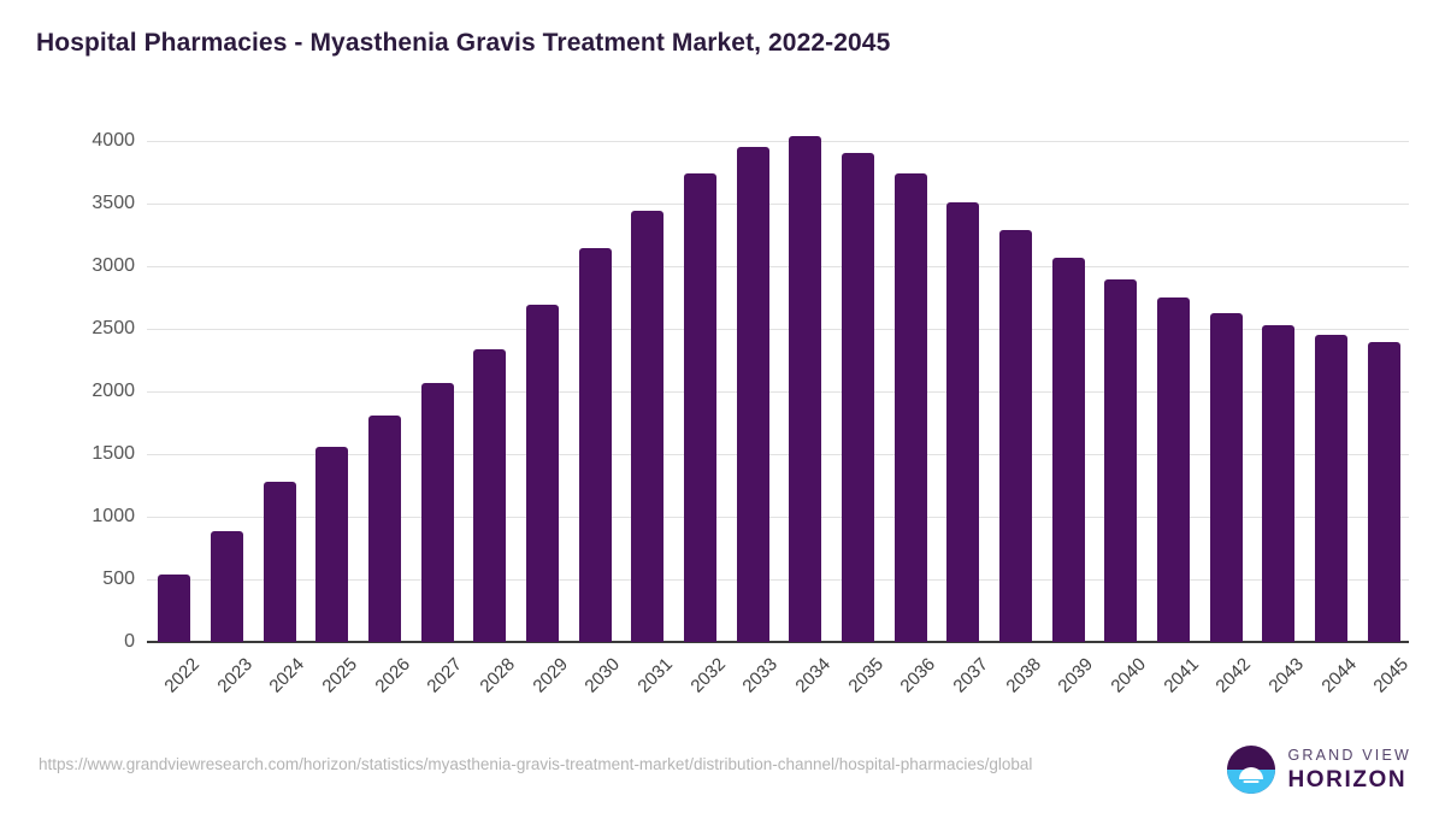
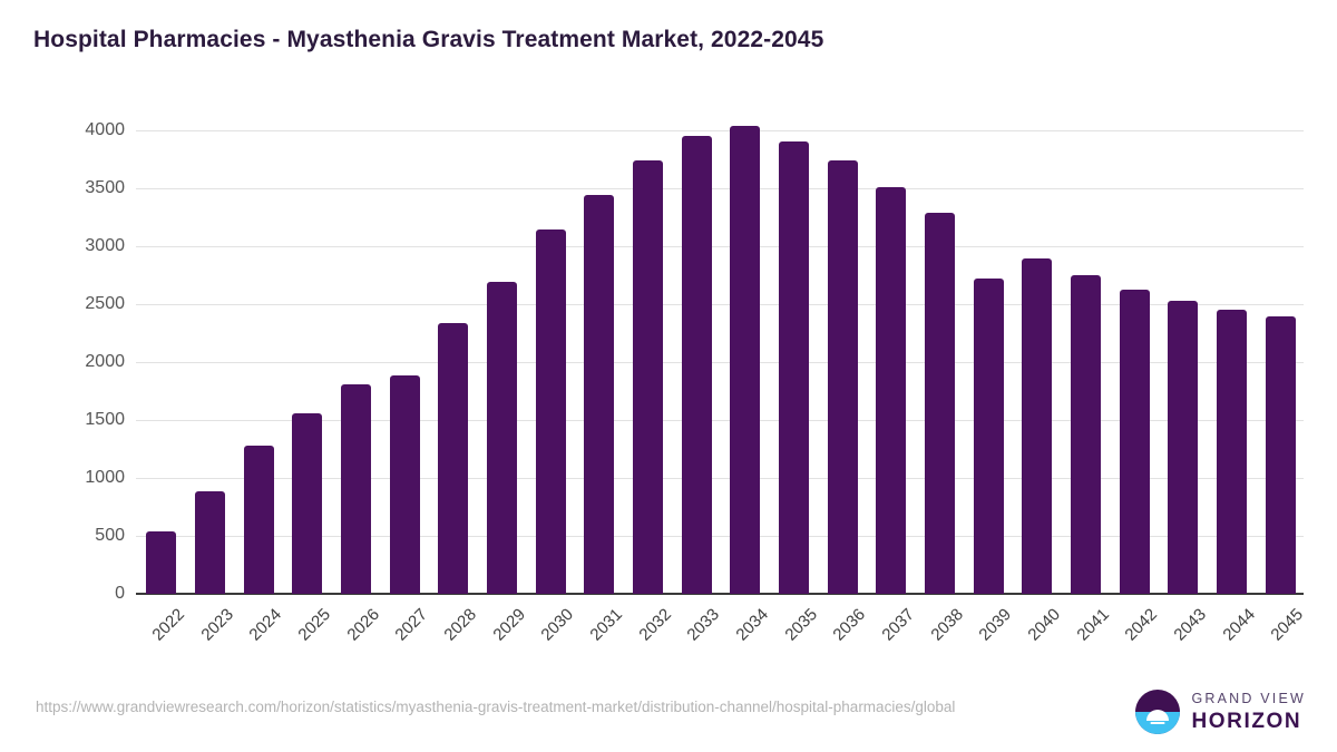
2027: 2070 -> 1880
2039: 3070 -> 2720
